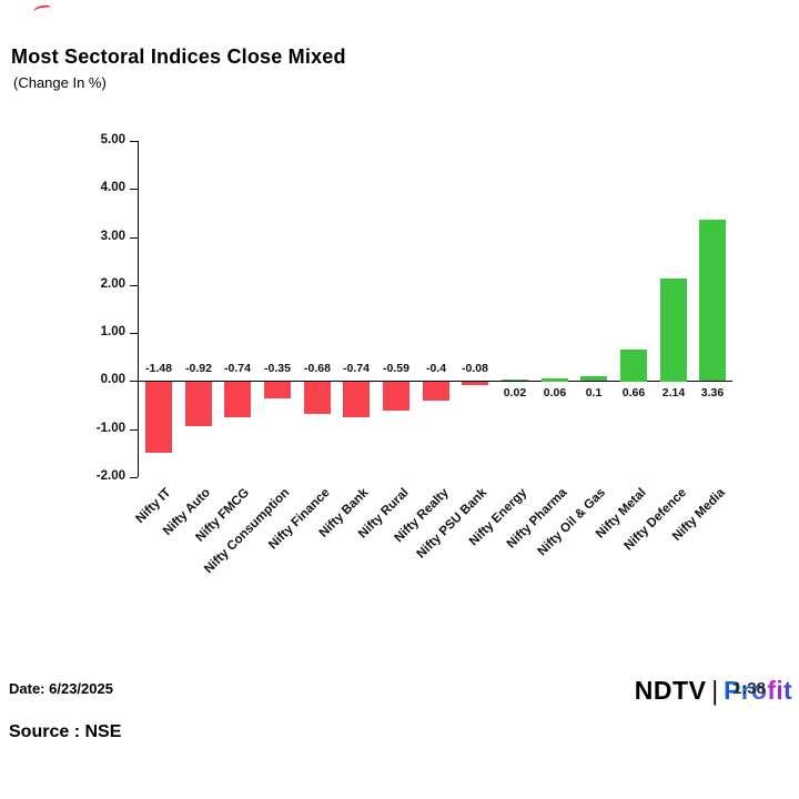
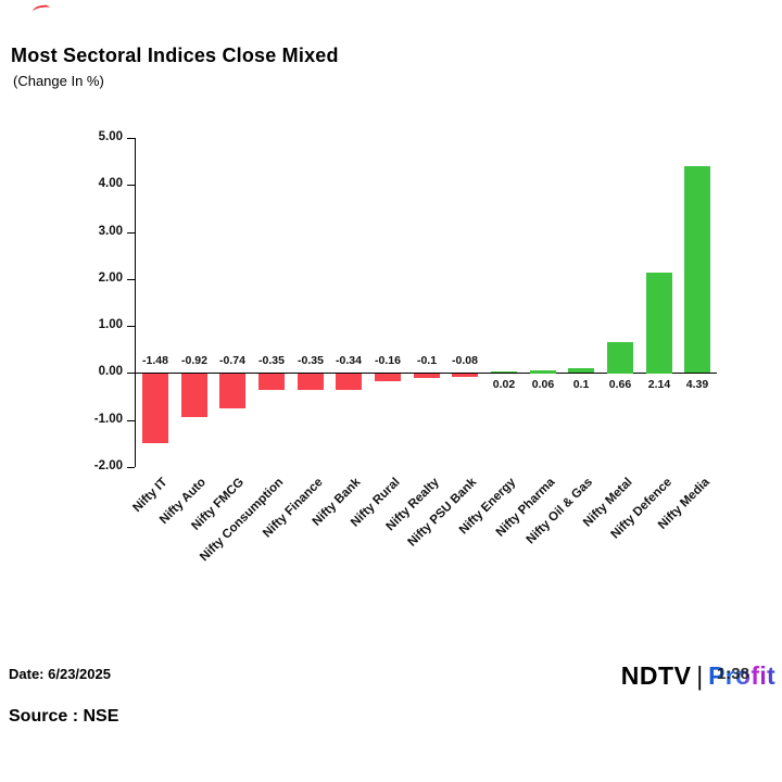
Nifty Finance: -0.68 -> -0.35
Nifty Bank: -0.74 -> -0.34
Nifty Rural: -0.59 -> -0.16
Nifty Realty: -0.4 -> -0.1
Nifty Media: 3.36 -> 4.39
